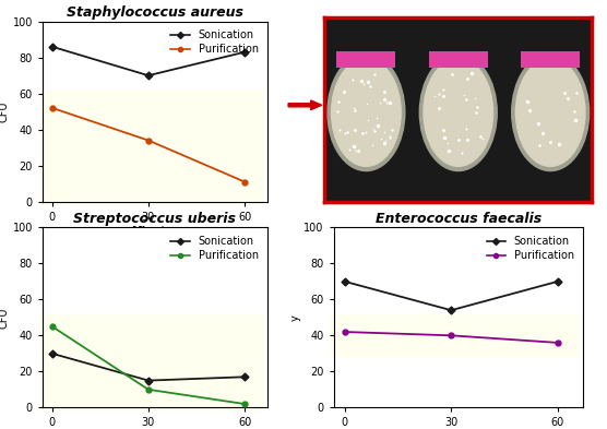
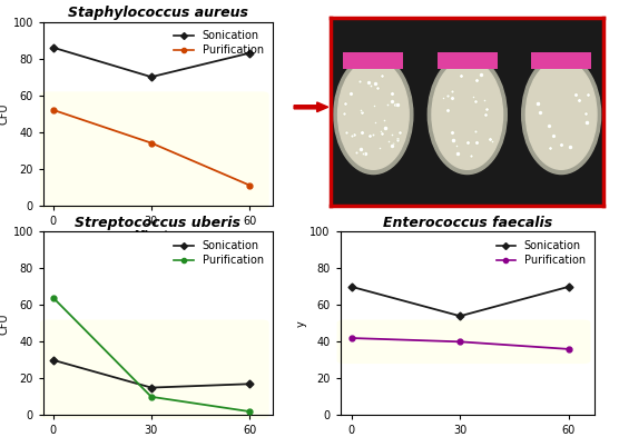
Streptococcus uberis/Purification/0: 45 -> 64
